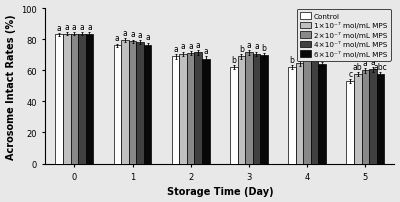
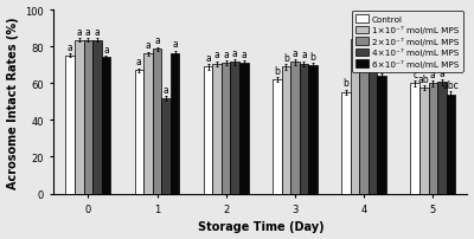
Control/0: 83 -> 75
6×10⁻⁷ mol/mL MPS/0: 84 -> 74
Control/1: 76 -> 67
1×10⁻⁷ mol/mL MPS/1: 80 -> 76
4×10⁻⁷ mol/mL MPS/1: 78 -> 52
6×10⁻⁷ mol/mL MPS/2: 68 -> 71
Control/4: 62 -> 55
1×10⁻⁷ mol/mL MPS/4: 64 -> 84
Control/5: 53 -> 60
6×10⁻⁷ mol/mL MPS/5: 58 -> 54
